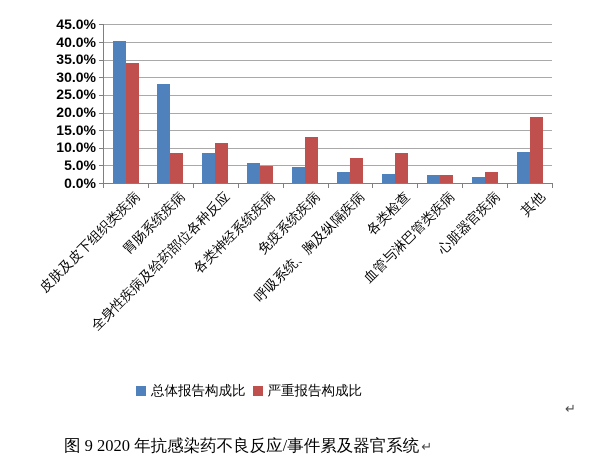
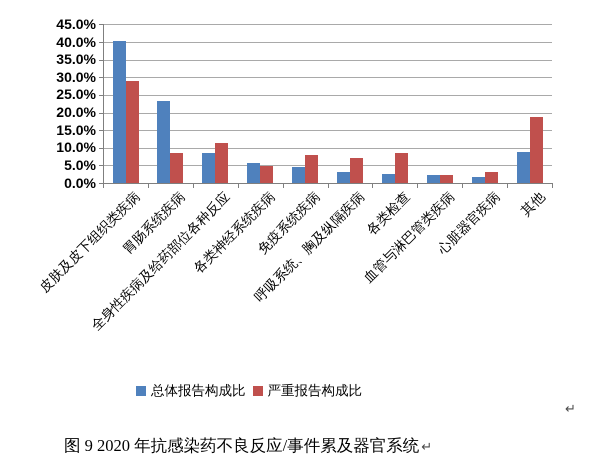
严重报告构成比/皮肤及皮下组织类疾病: 34% -> 29%
总体报告构成比/胃肠系统疾病: 28% -> 23%
严重报告构成比/免疫系统疾病: 13% -> 8%
